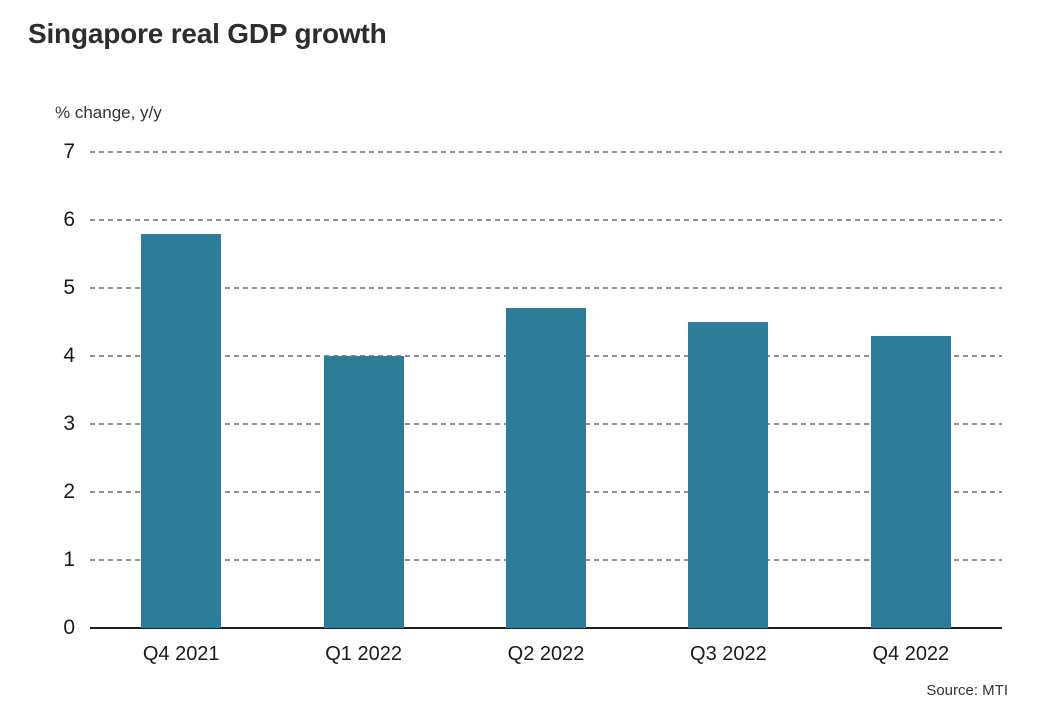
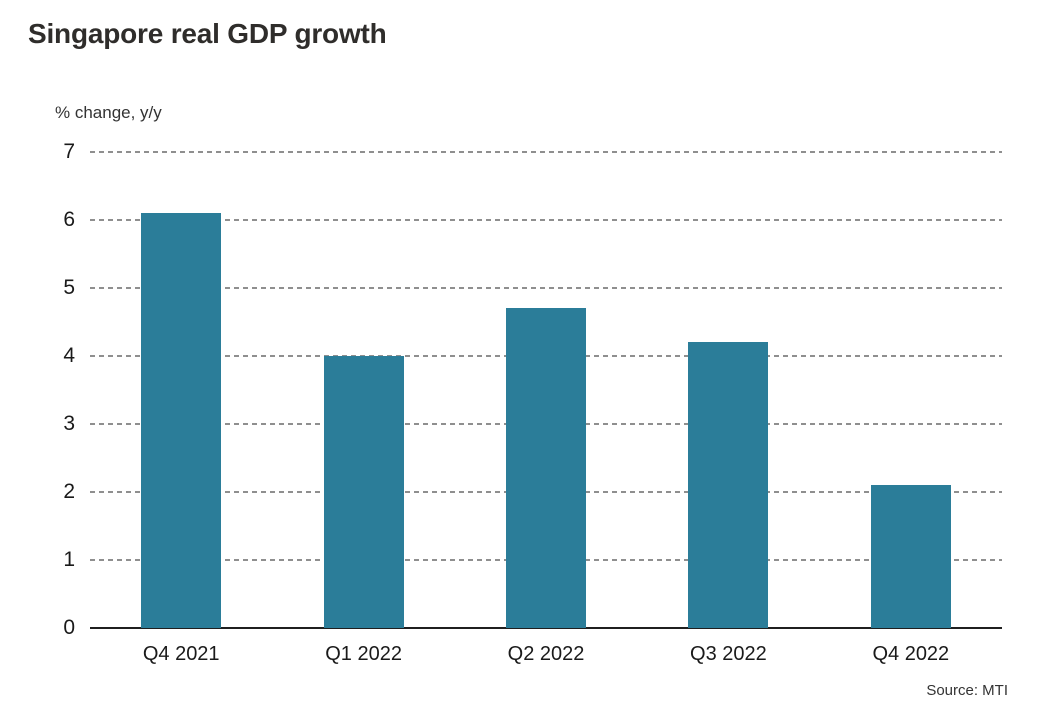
Q4 2021: 5.8 -> 6.1
Q3 2022: 4.5 -> 4.2
Q4 2022: 4.3 -> 2.1
